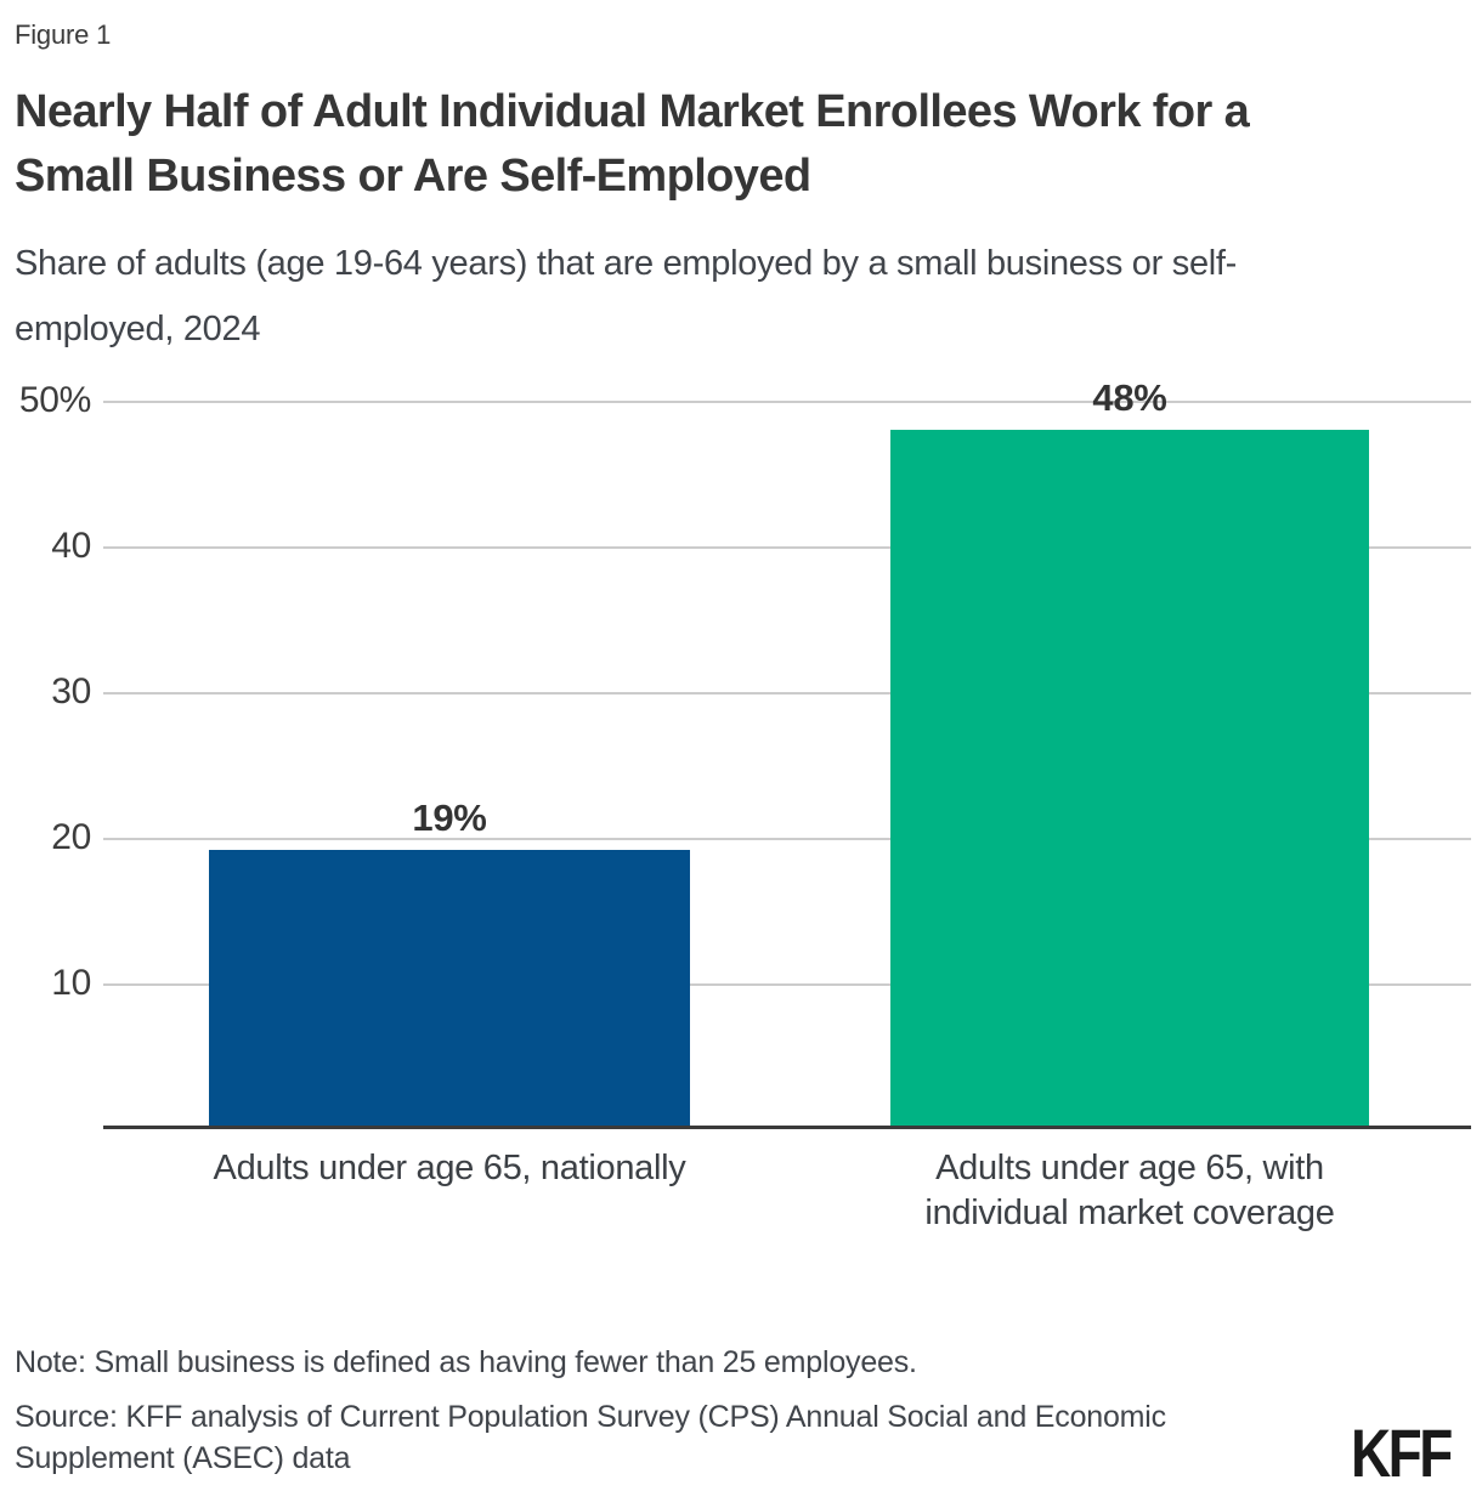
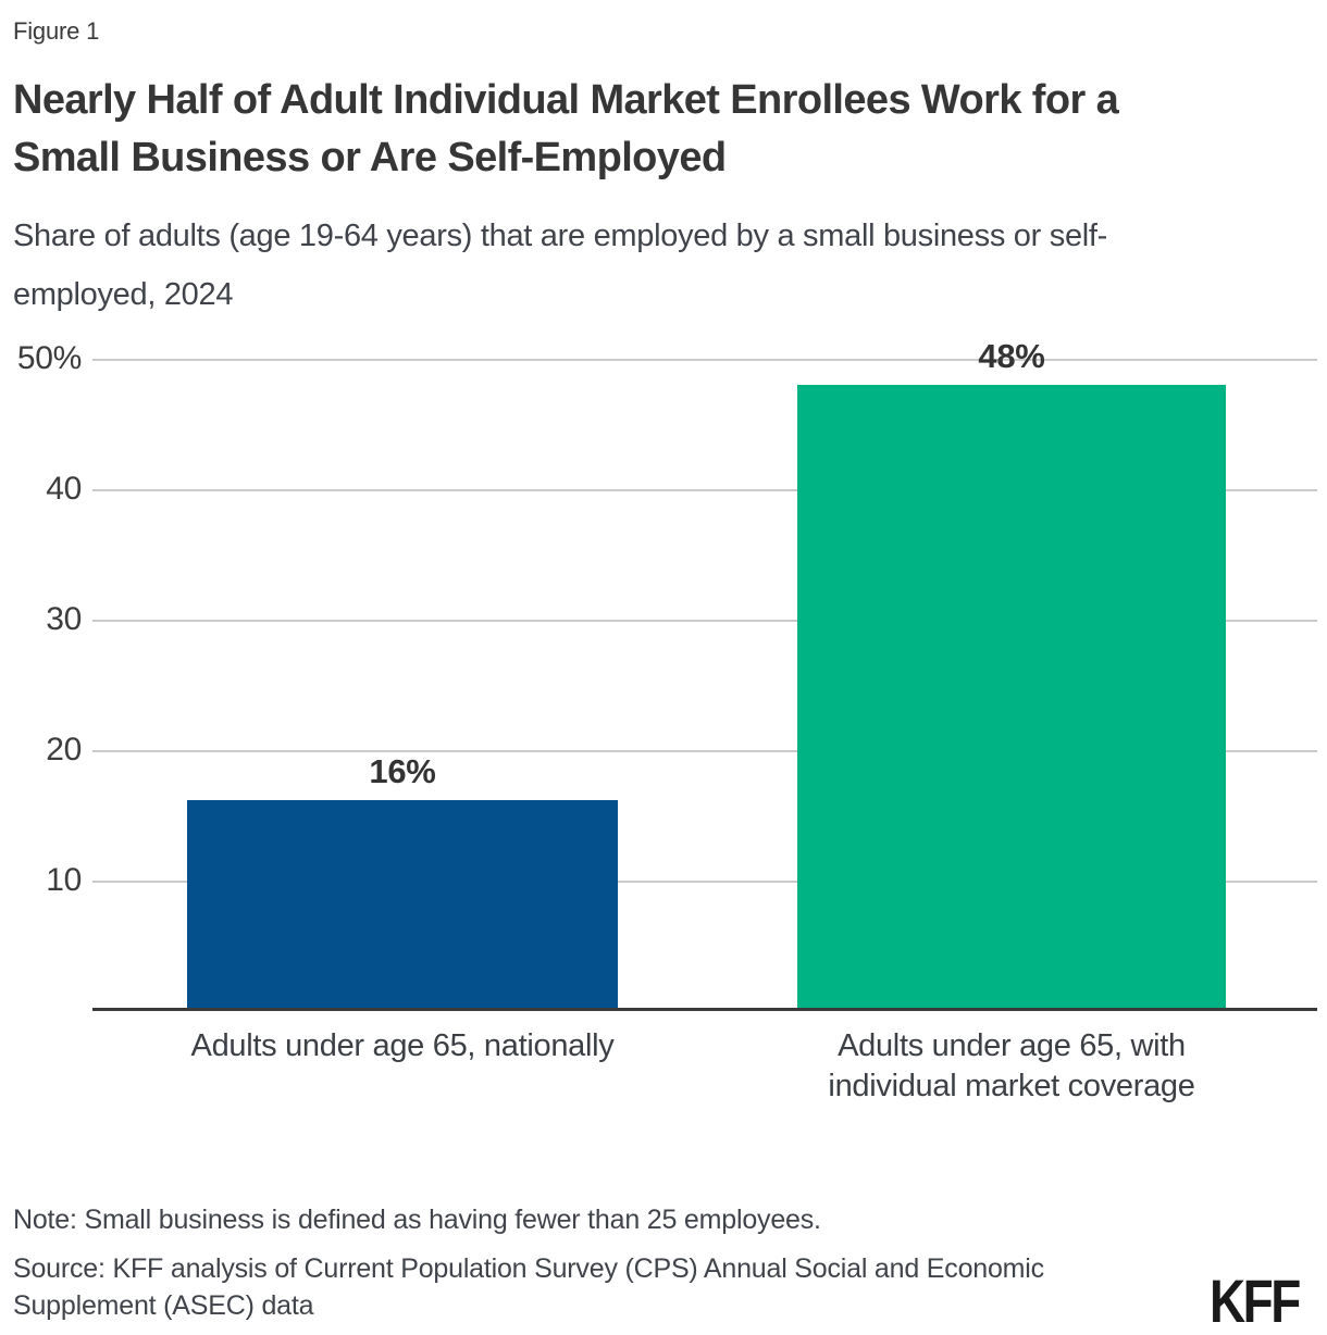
Adults under age 65, nationally: 19% -> 16%
